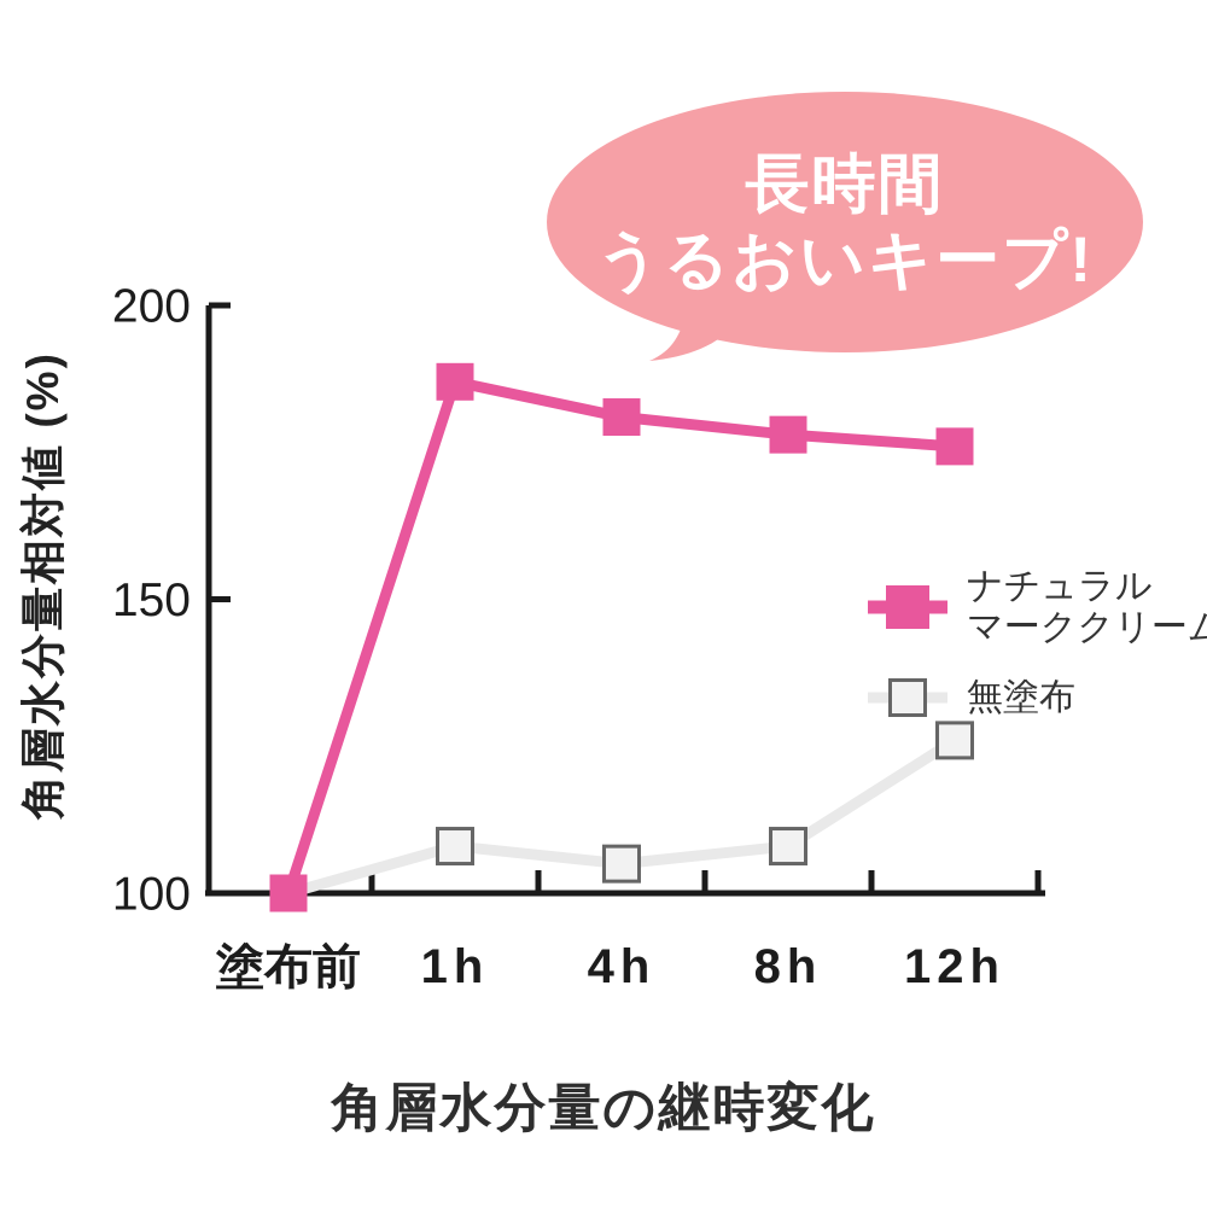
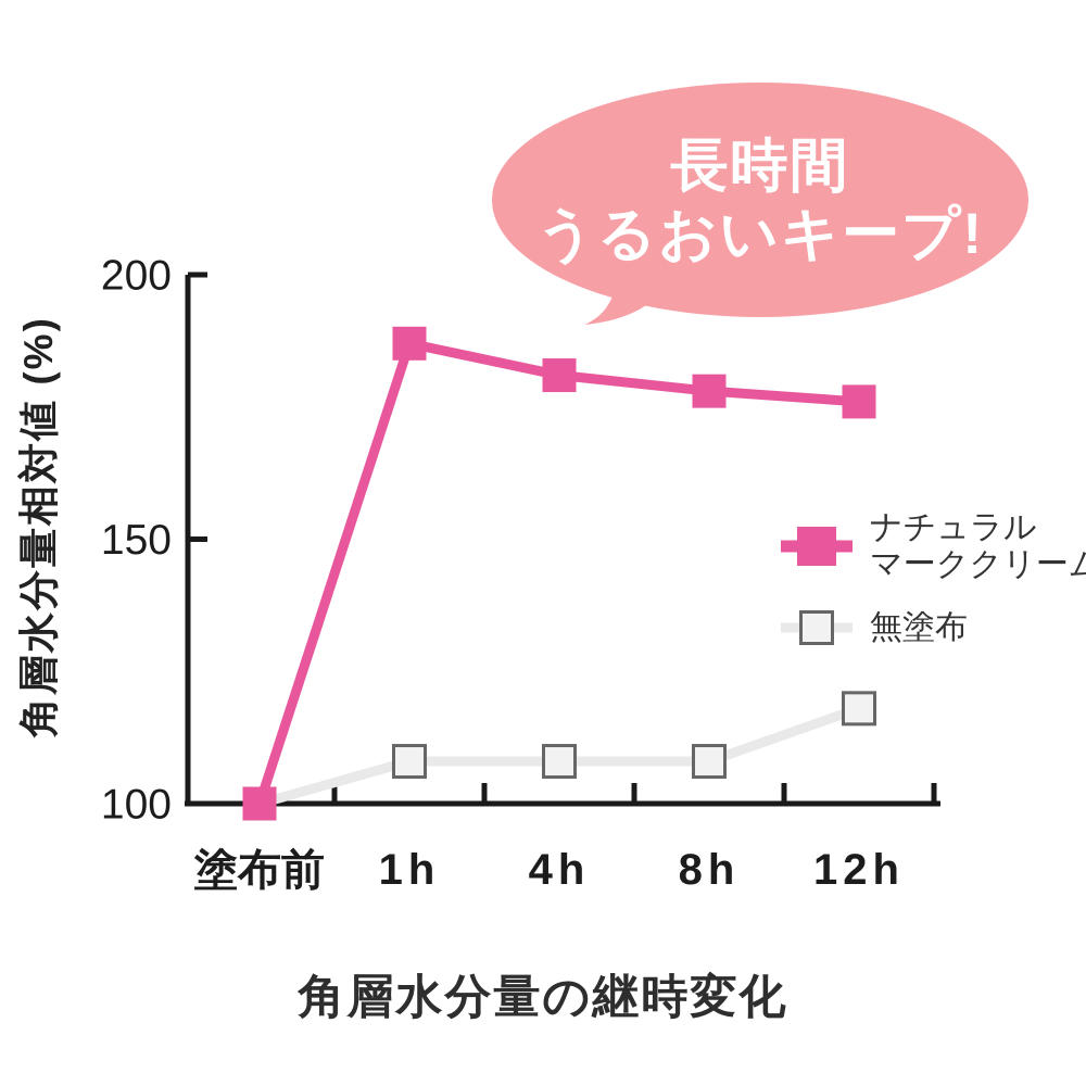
無塗布/4h: 105 -> 108
無塗布/12h: 126 -> 118
